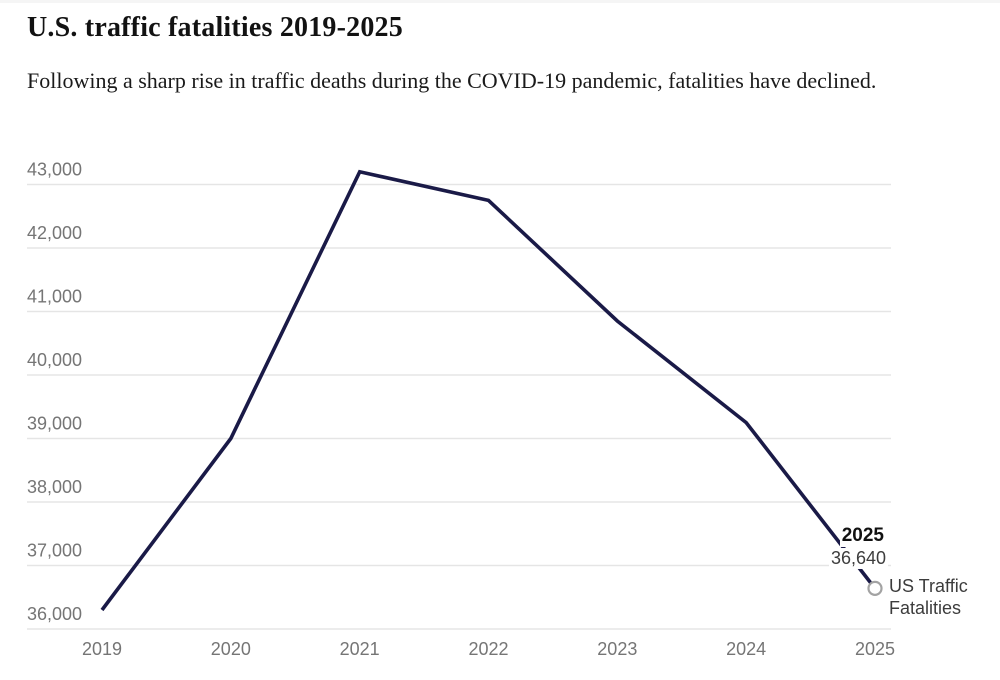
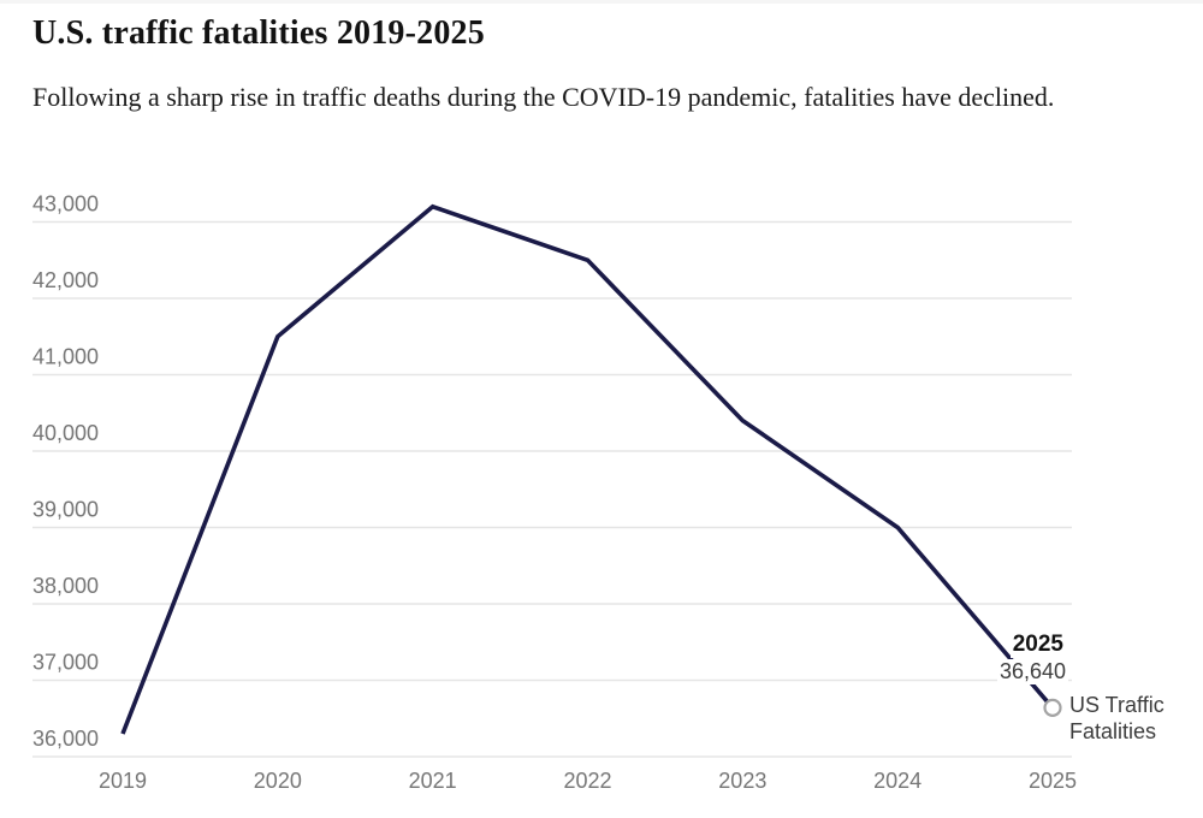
2020: 39000 -> 41500
2022: 42800 -> 42500
2023: 40800 -> 40400
2024: 39200 -> 39000
